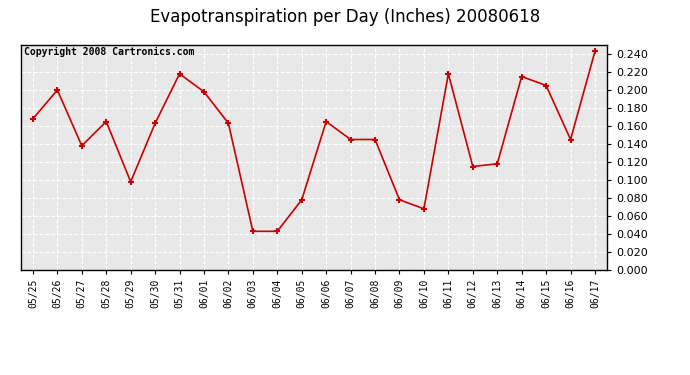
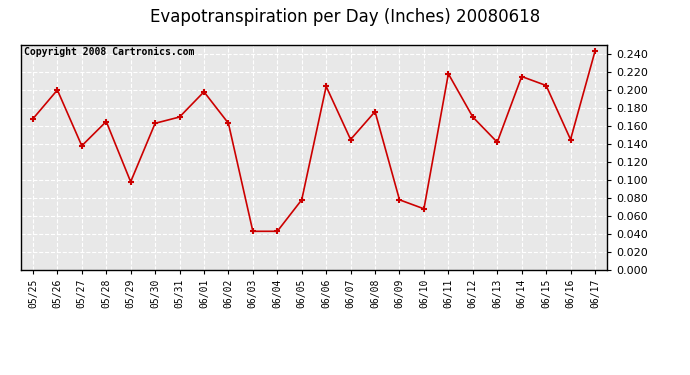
05/31: 0.218 -> 0.170
06/06: 0.165 -> 0.204
06/08: 0.145 -> 0.176
06/12: 0.115 -> 0.170
06/13: 0.118 -> 0.142
